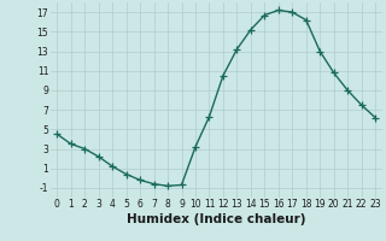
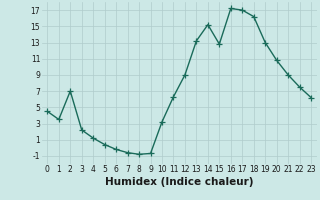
2: 3.0 -> 7.0
12: 10.5 -> 9.0
15: 16.7 -> 12.8
